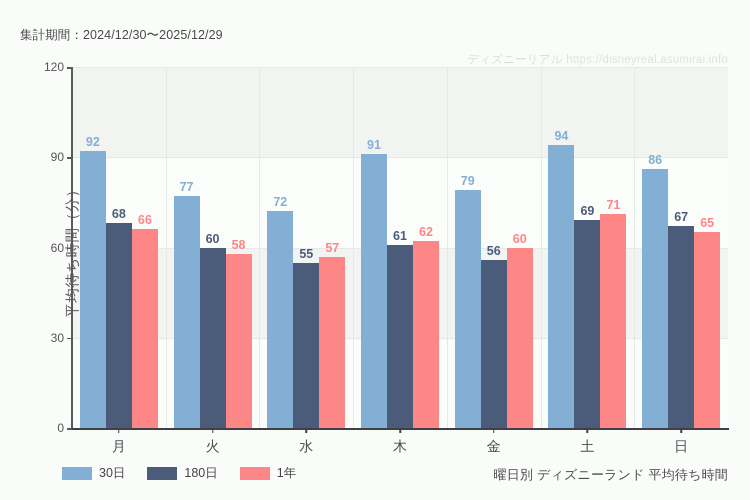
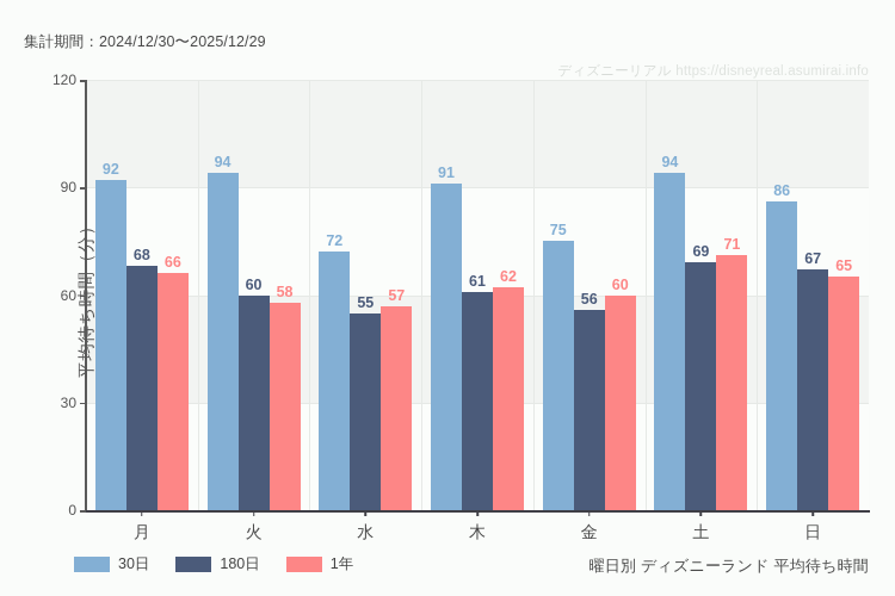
30日/火: 77 -> 94
30日/金: 79 -> 75
